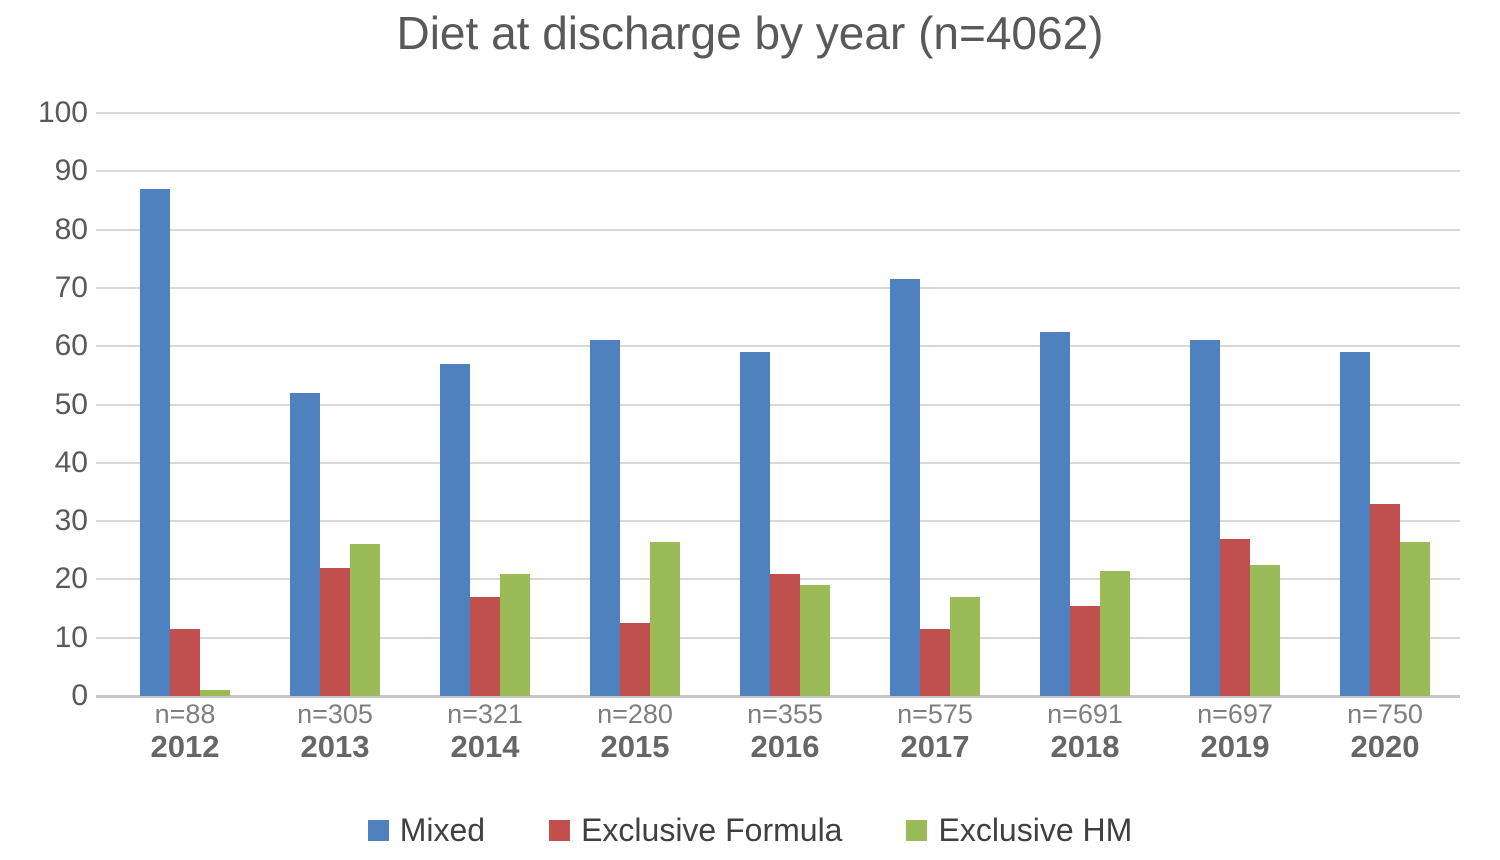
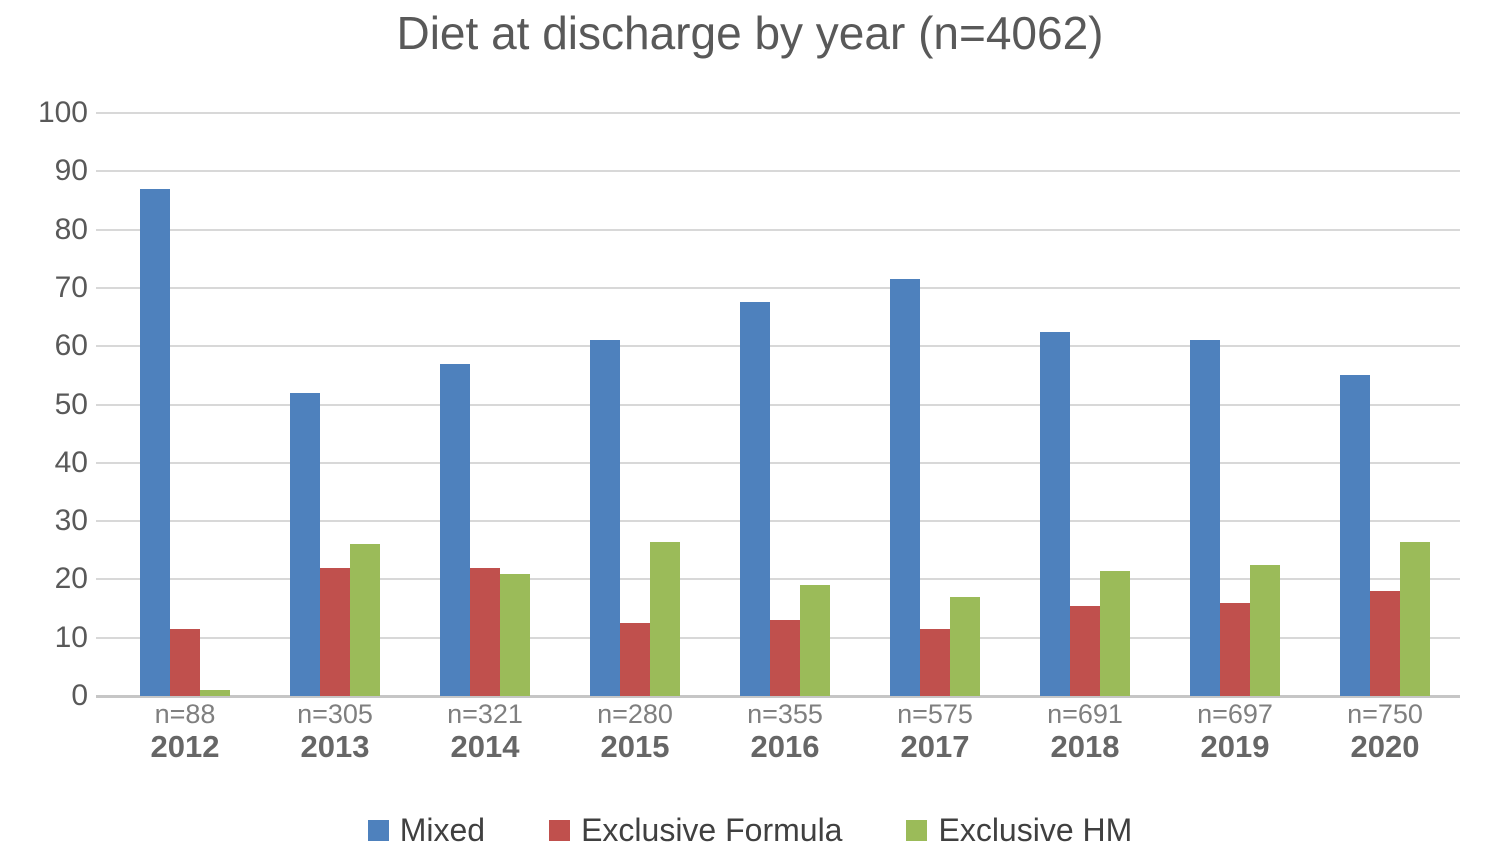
Exclusive Formula/2014: 17 -> 22
Mixed/2016: 59 -> 68
Exclusive Formula/2016: 21 -> 13
Exclusive Formula/2019: 27 -> 16
Mixed/2020: 59 -> 55
Exclusive Formula/2020: 33 -> 18
